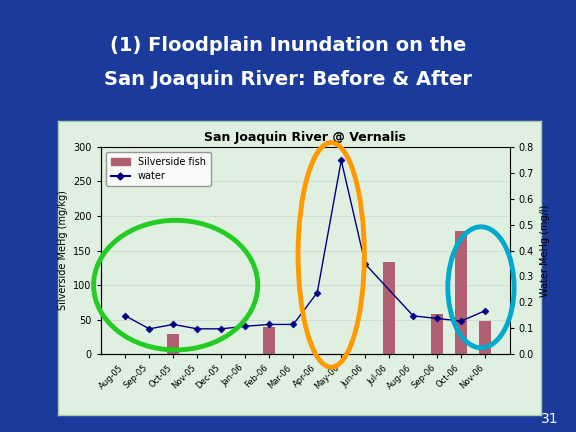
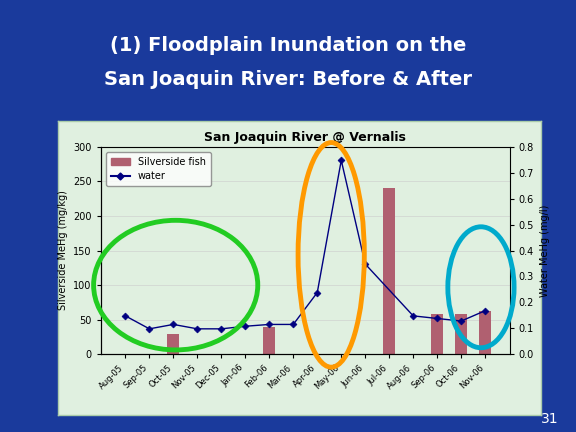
Silverside fish/Jul-06: 134 -> 240
Silverside fish/Oct-06: 178 -> 58
Silverside fish/Nov-06: 48 -> 63
